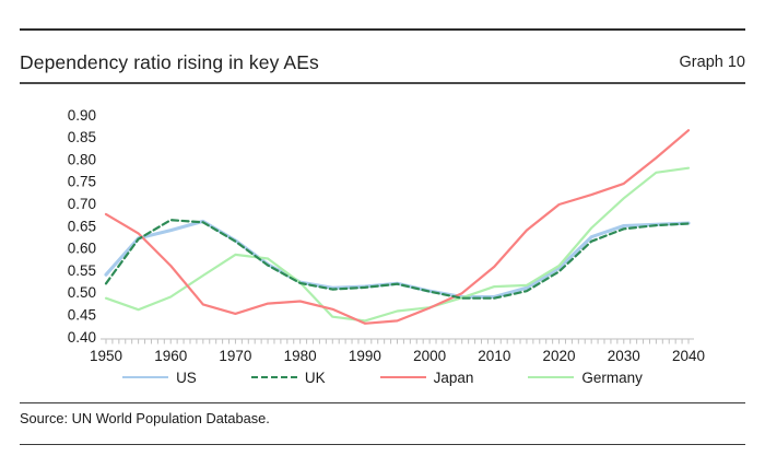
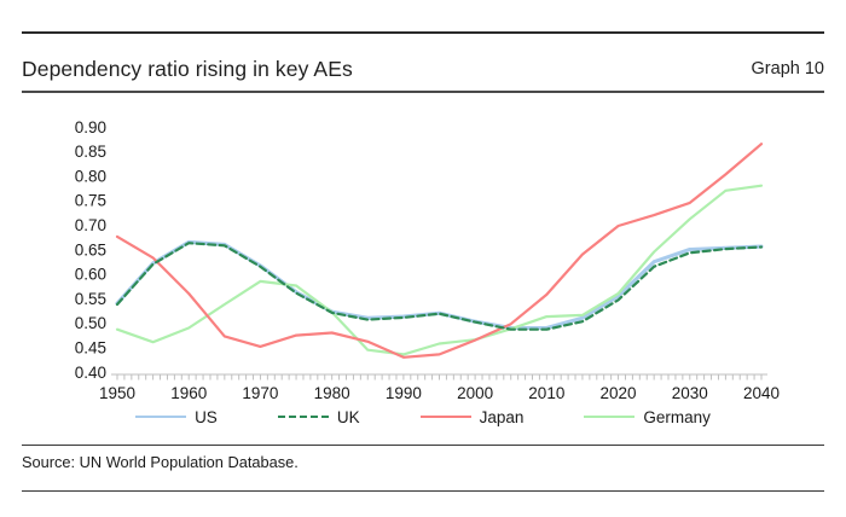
UK/1950: 0.52 -> 0.54
US/1960: 0.64 -> 0.67
